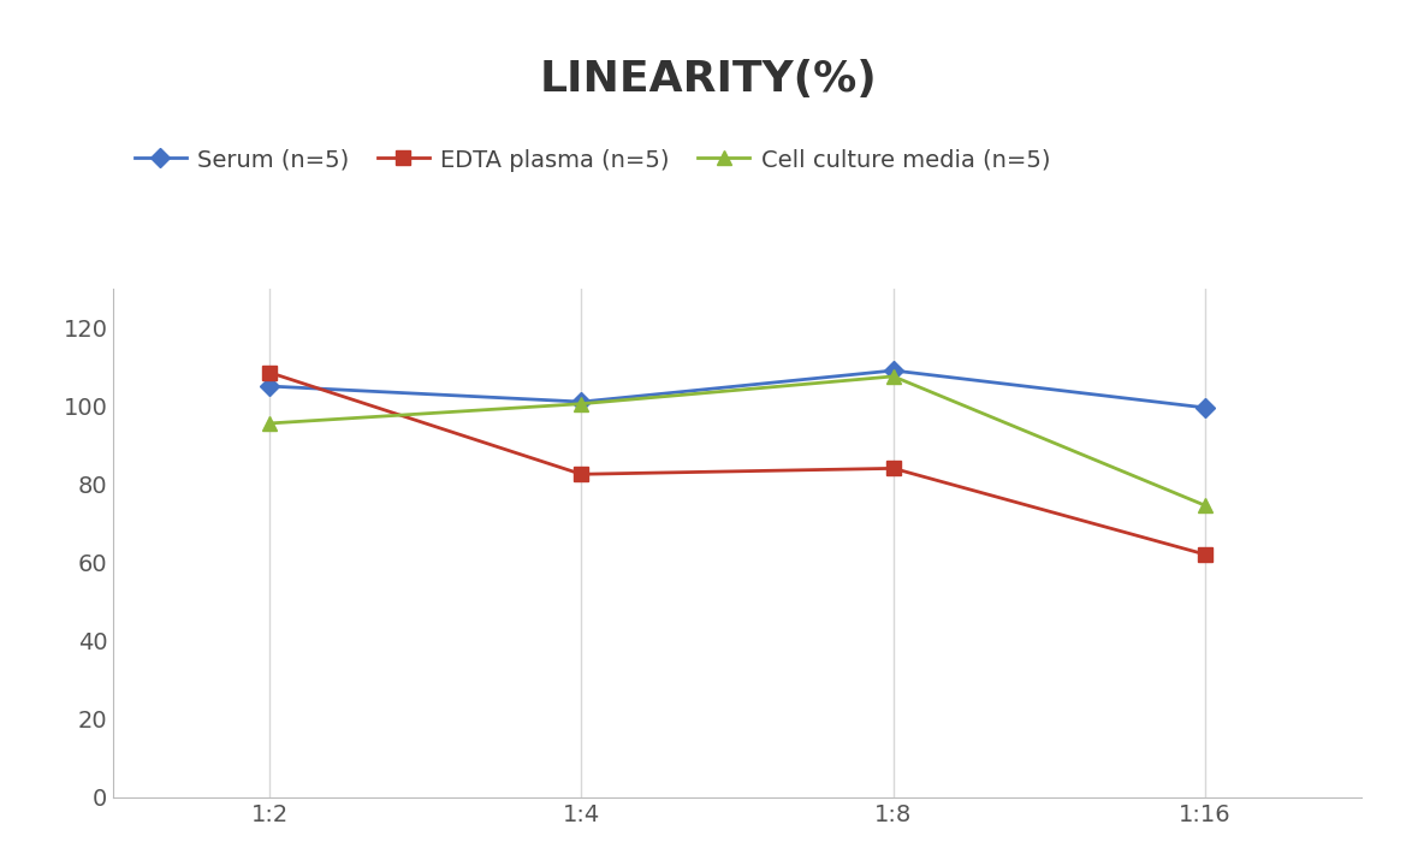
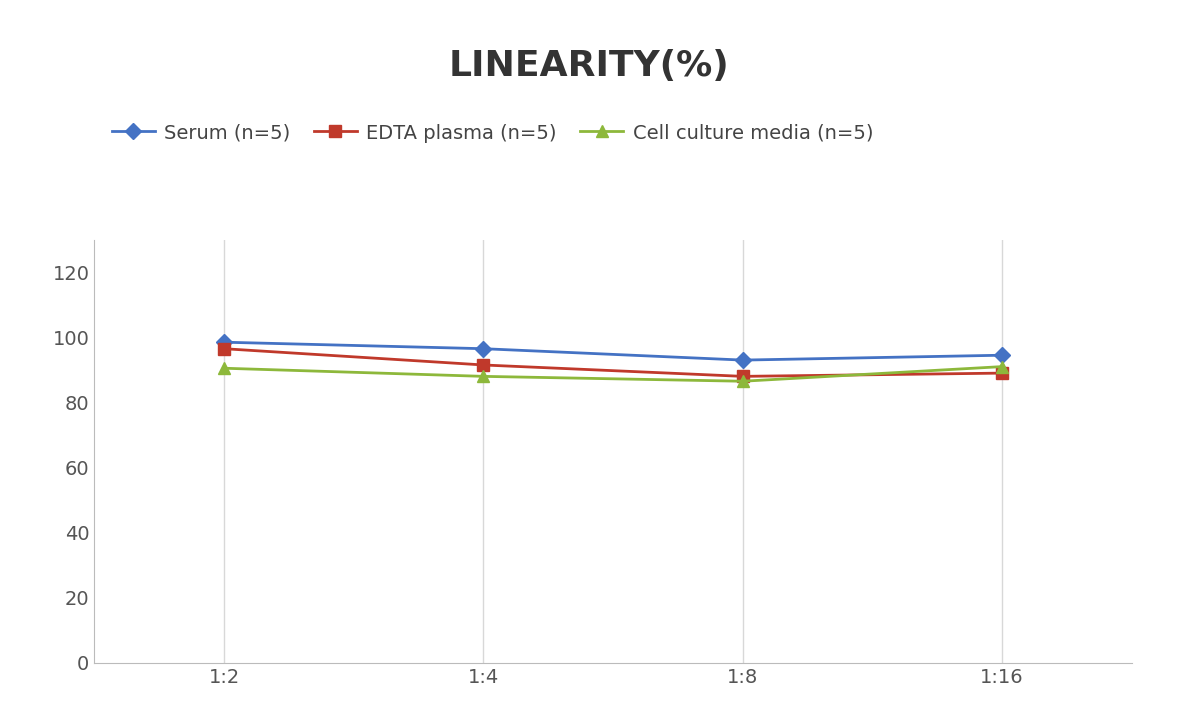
Serum (n=5)/1:2: 105.0 -> 98.5
EDTA plasma (n=5)/1:2: 108.5 -> 96.5
Cell culture media (n=5)/1:2: 95.5 -> 90.5
Serum (n=5)/1:4: 101.0 -> 96.5
EDTA plasma (n=5)/1:4: 82.5 -> 91.5
Cell culture media (n=5)/1:4: 100.5 -> 88.0
Serum (n=5)/1:8: 109.0 -> 93.0
EDTA plasma (n=5)/1:8: 84.0 -> 88.0
Cell culture media (n=5)/1:8: 107.5 -> 86.5
Serum (n=5)/1:16: 99.5 -> 94.5
EDTA plasma (n=5)/1:16: 62.0 -> 89.0
Cell culture media (n=5)/1:16: 74.5 -> 91.0
